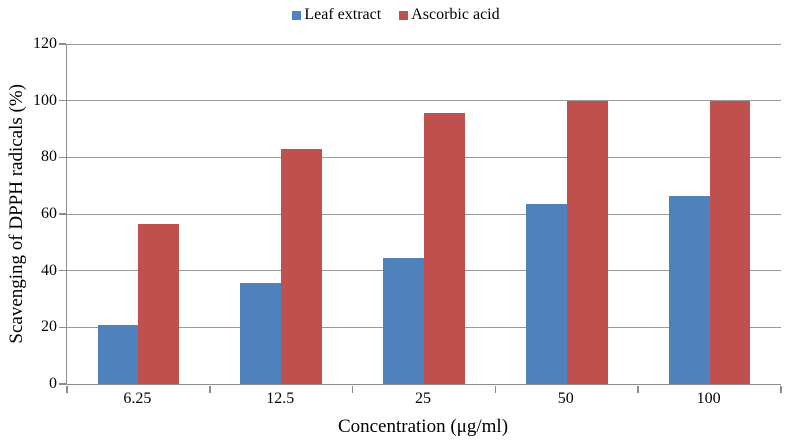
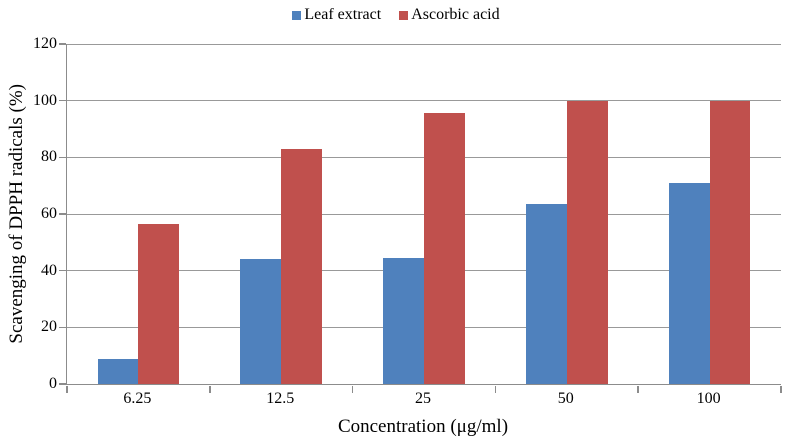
Leaf extract/6.25: 21 -> 9
Leaf extract/12.5: 36 -> 44
Leaf extract/100: 66 -> 71
